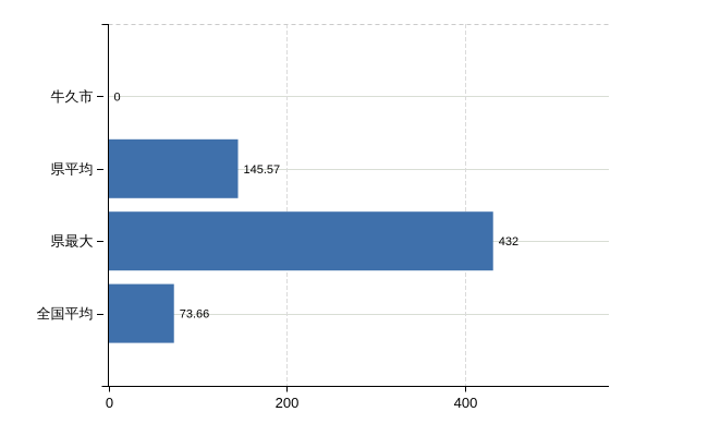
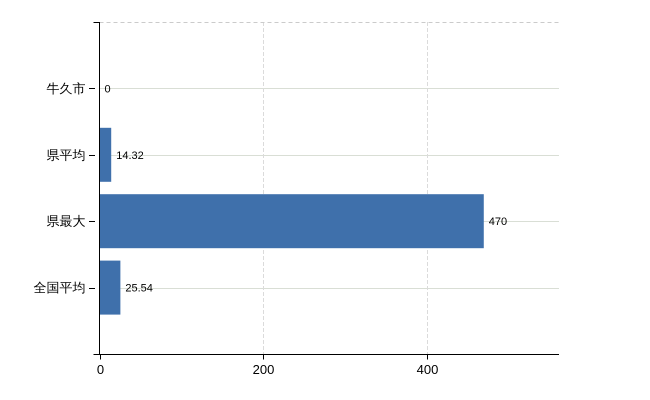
県平均: 145.57 -> 14.32
県最大: 432 -> 470
全国平均: 73.66 -> 25.54
